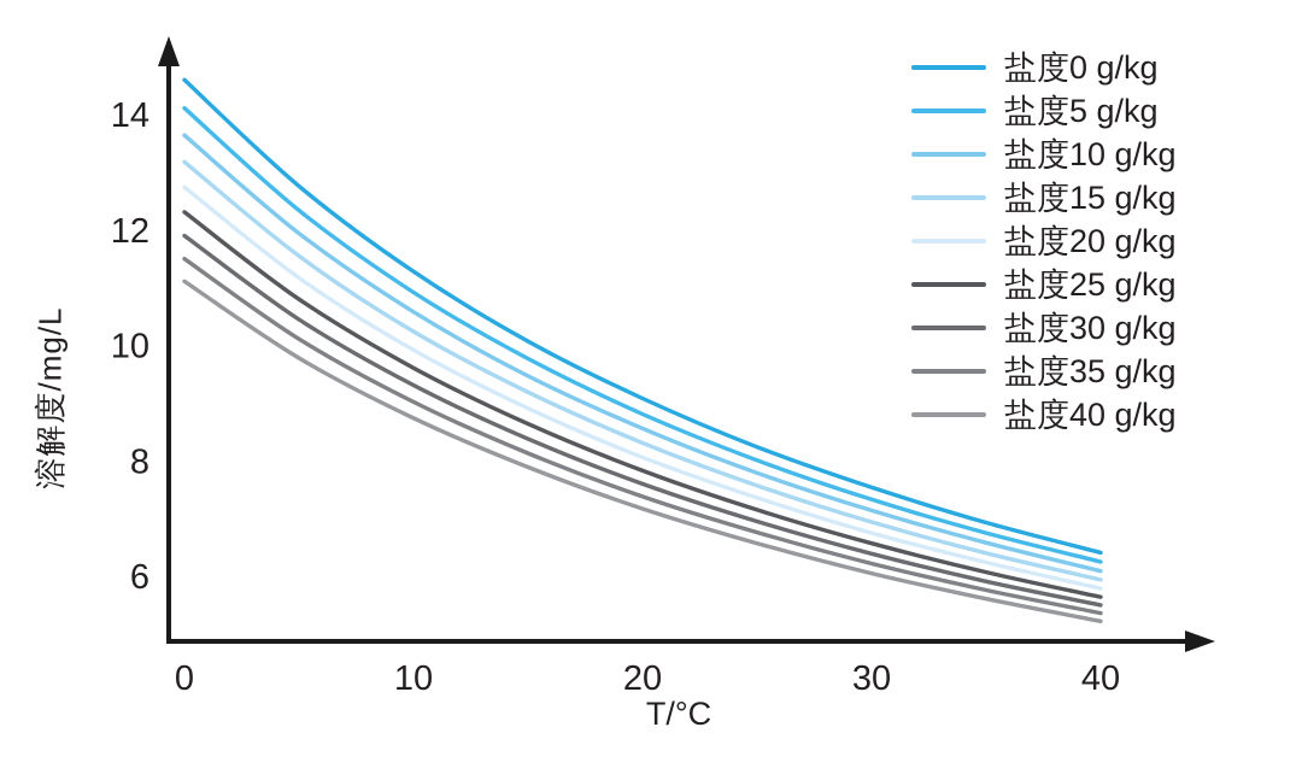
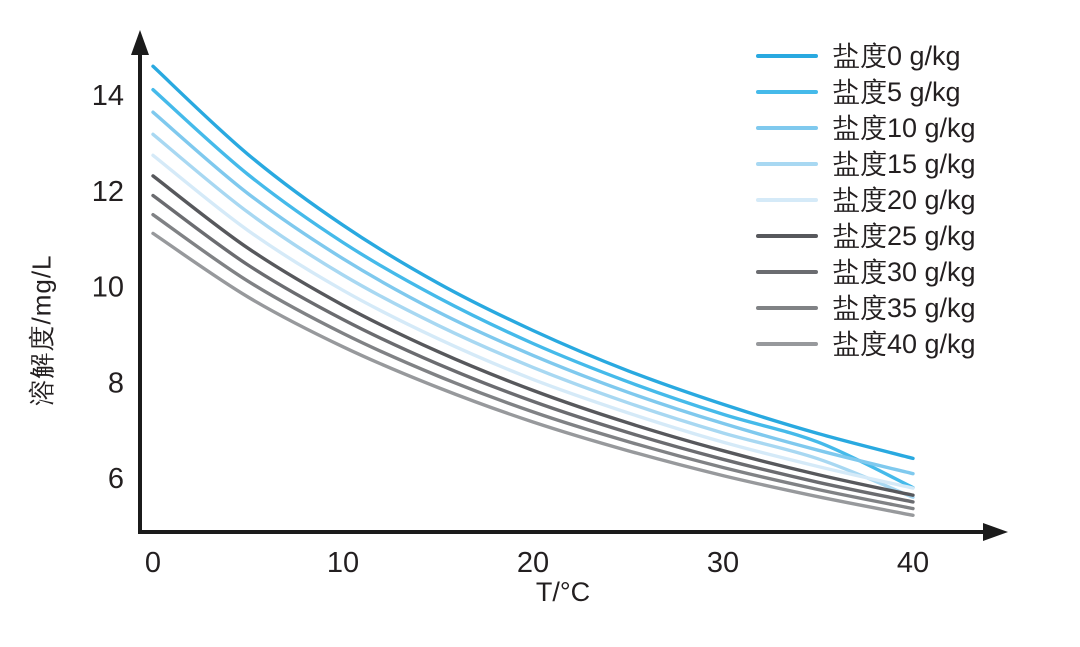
盐度5 g/kg/40: 6.2 -> 5.8
盐度15 g/kg/40: 5.9 -> 5.6
